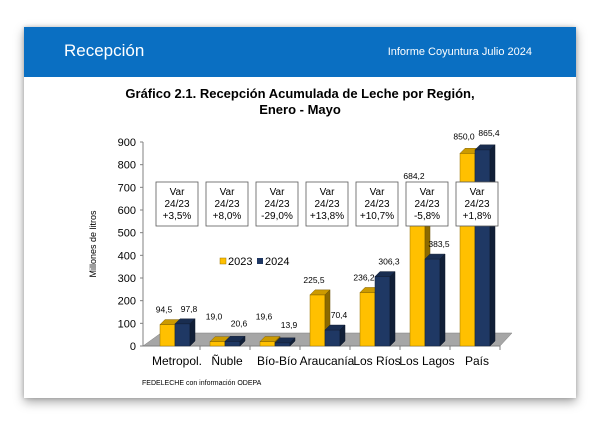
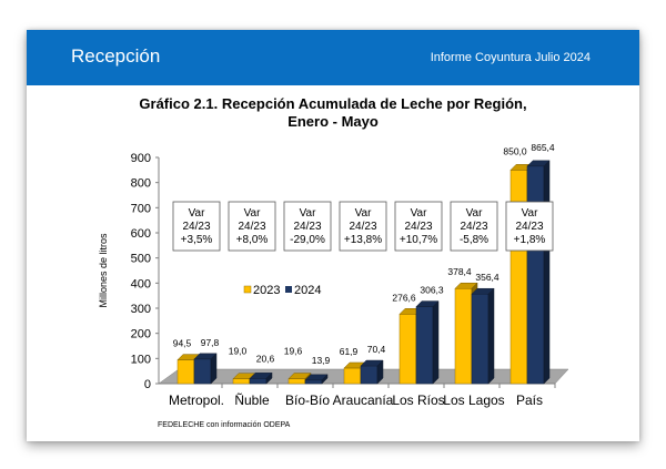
2023/Araucanía: 225,5 -> 61,9
2023/Los Ríos: 236,2 -> 276,6
2023/Los Lagos: 684,2 -> 378,4
2024/Los Lagos: 383,5 -> 356,4
